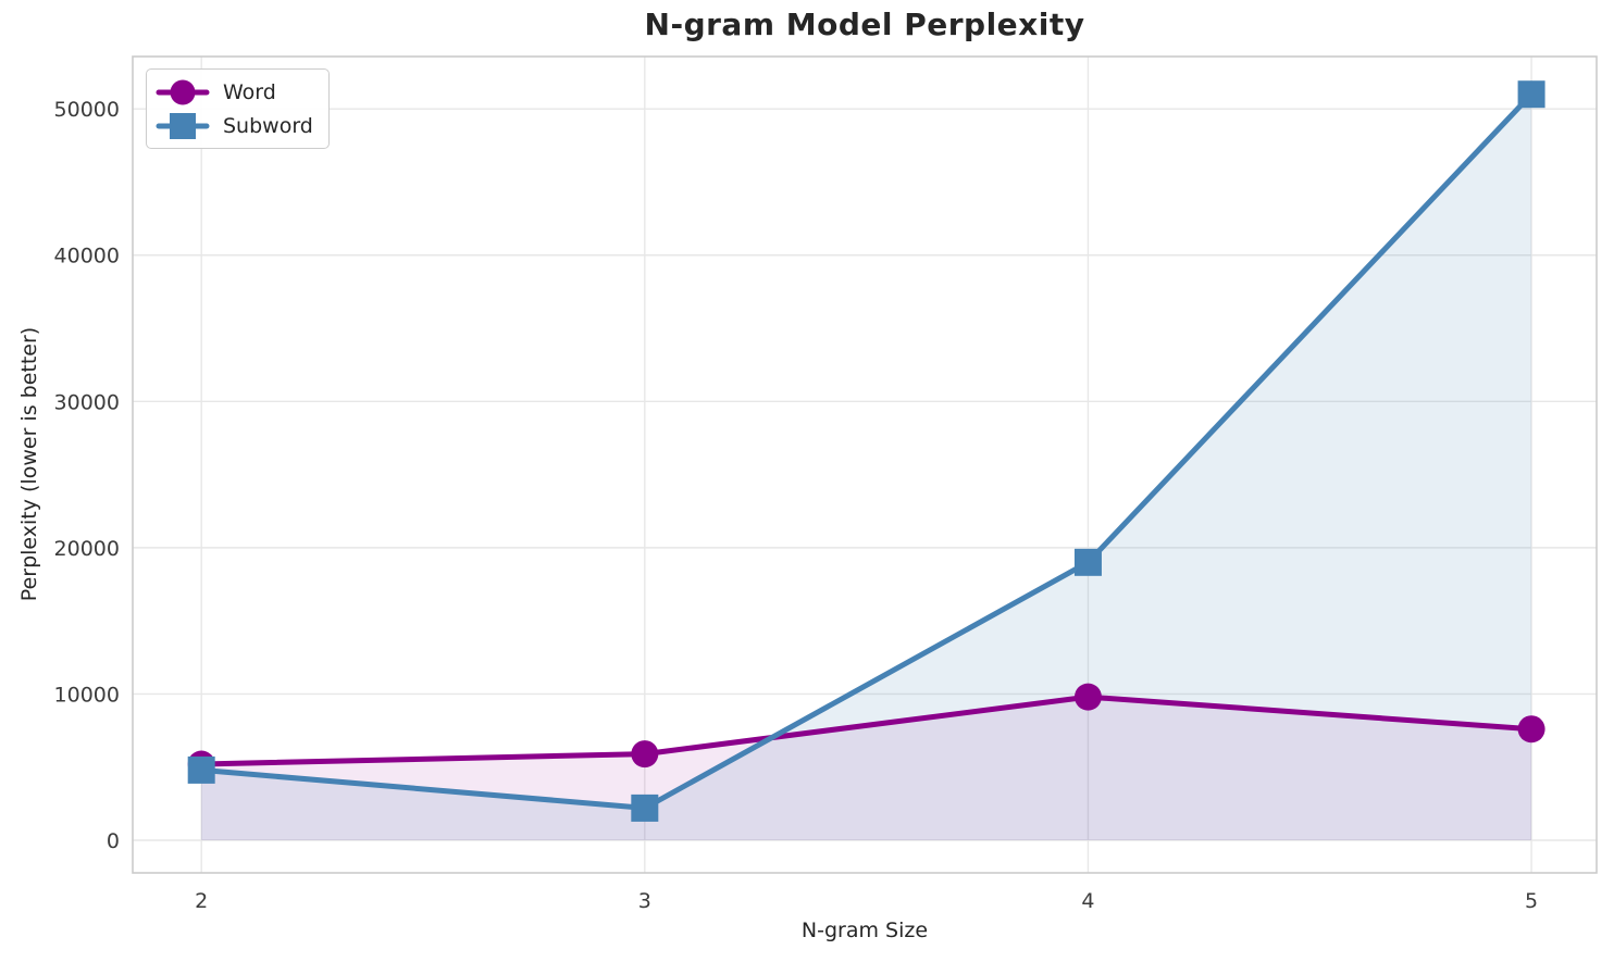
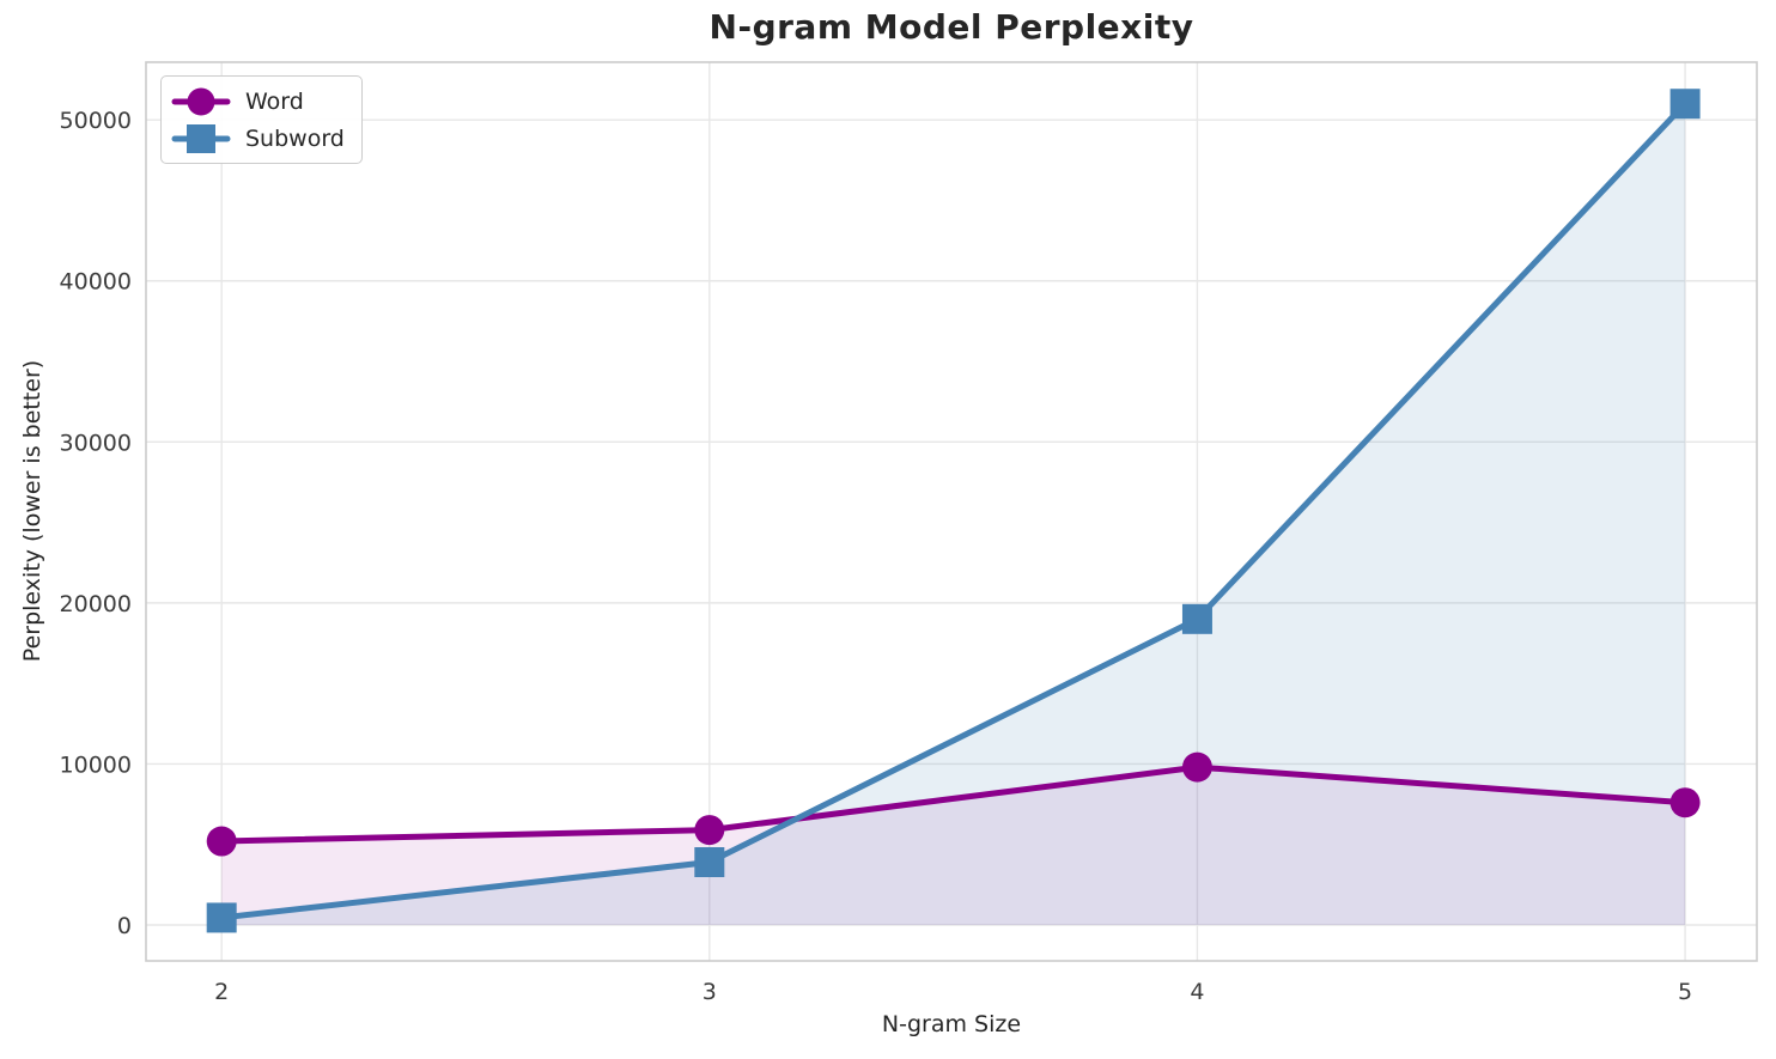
Subword/2: 4800 -> 400
Subword/3: 2200 -> 3900
